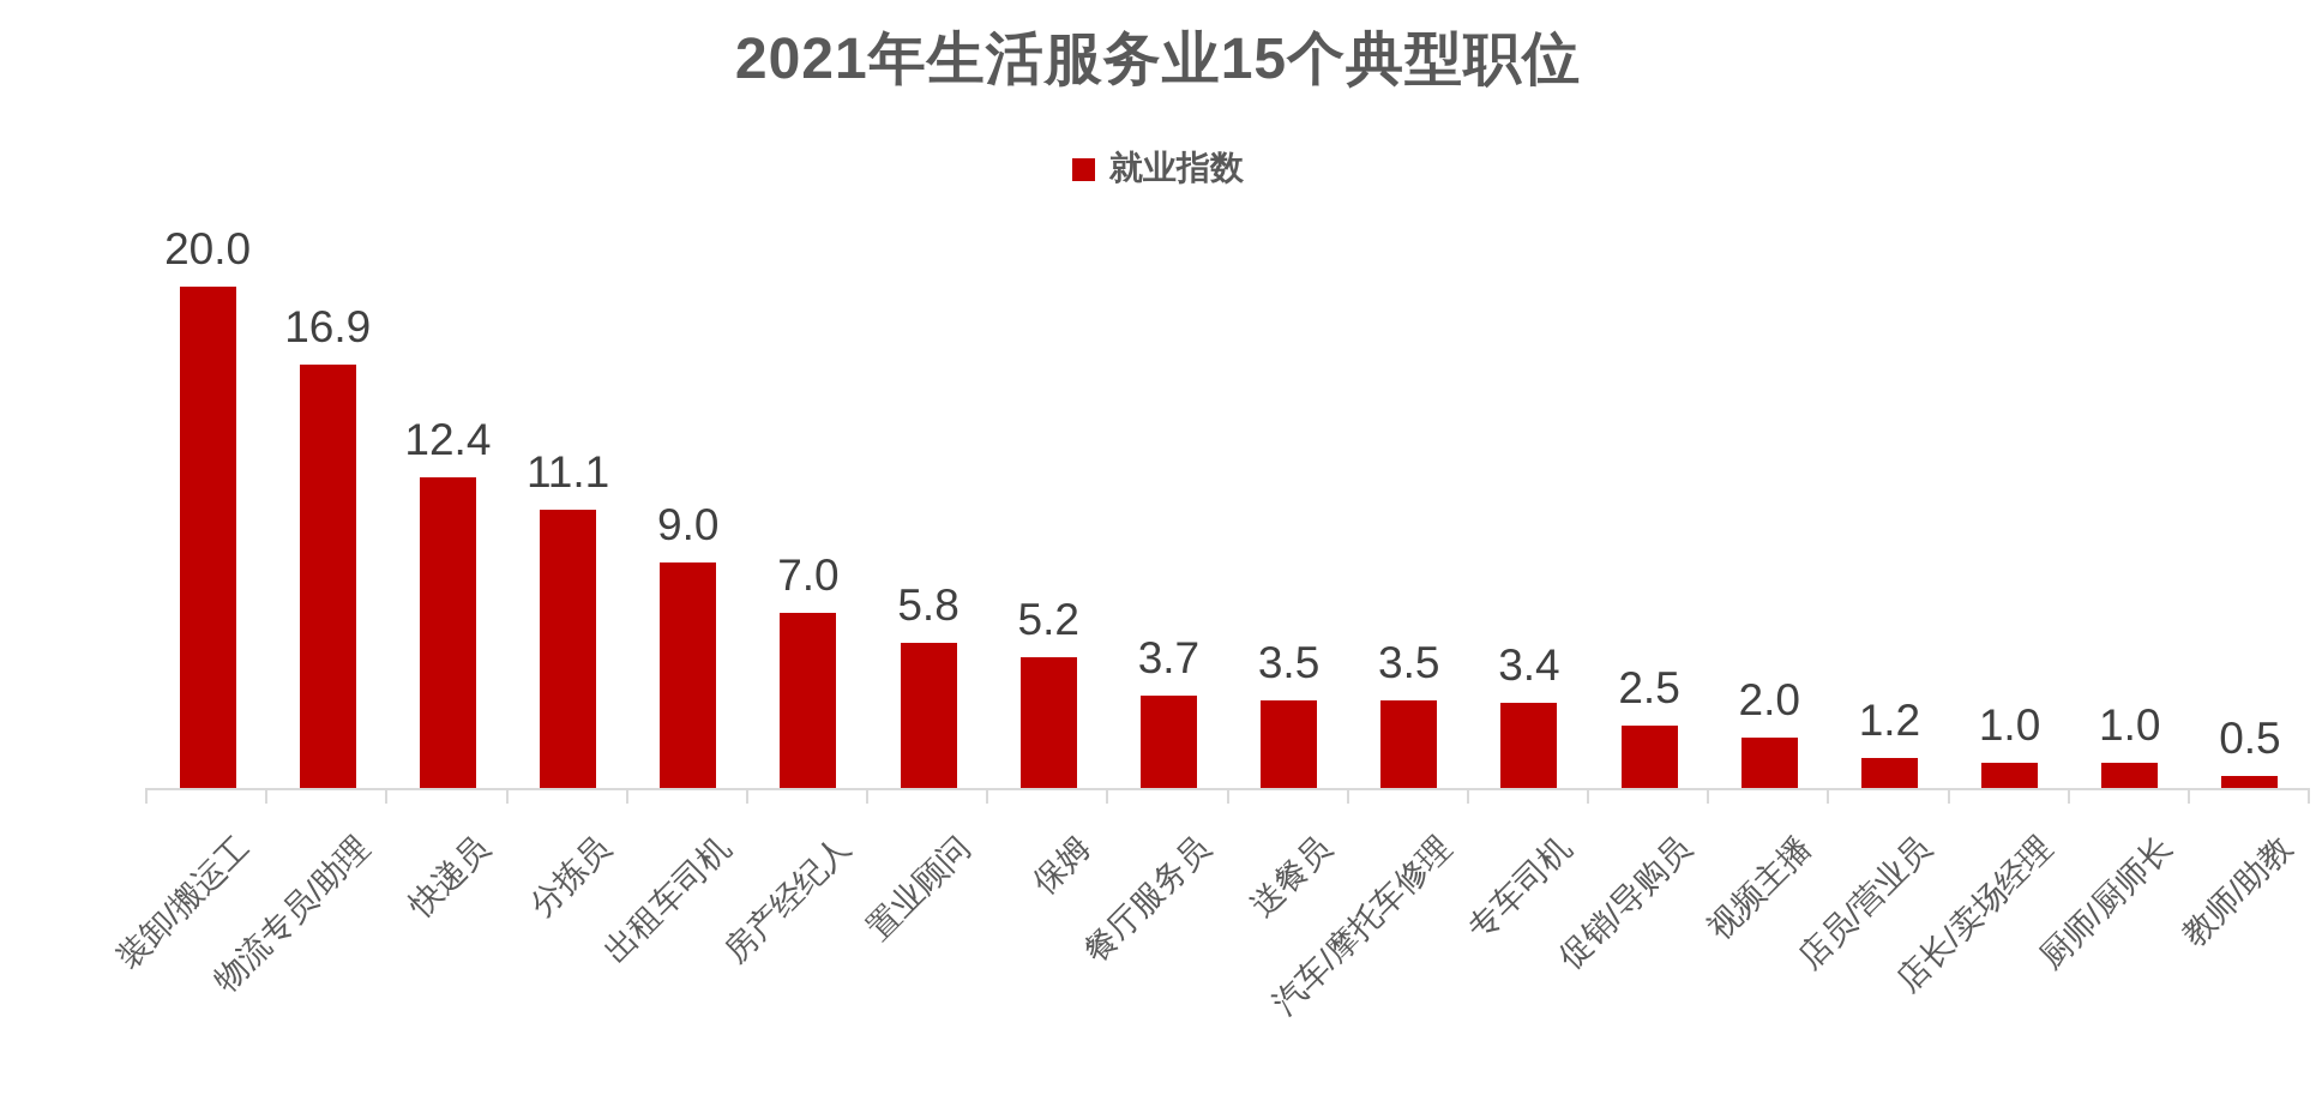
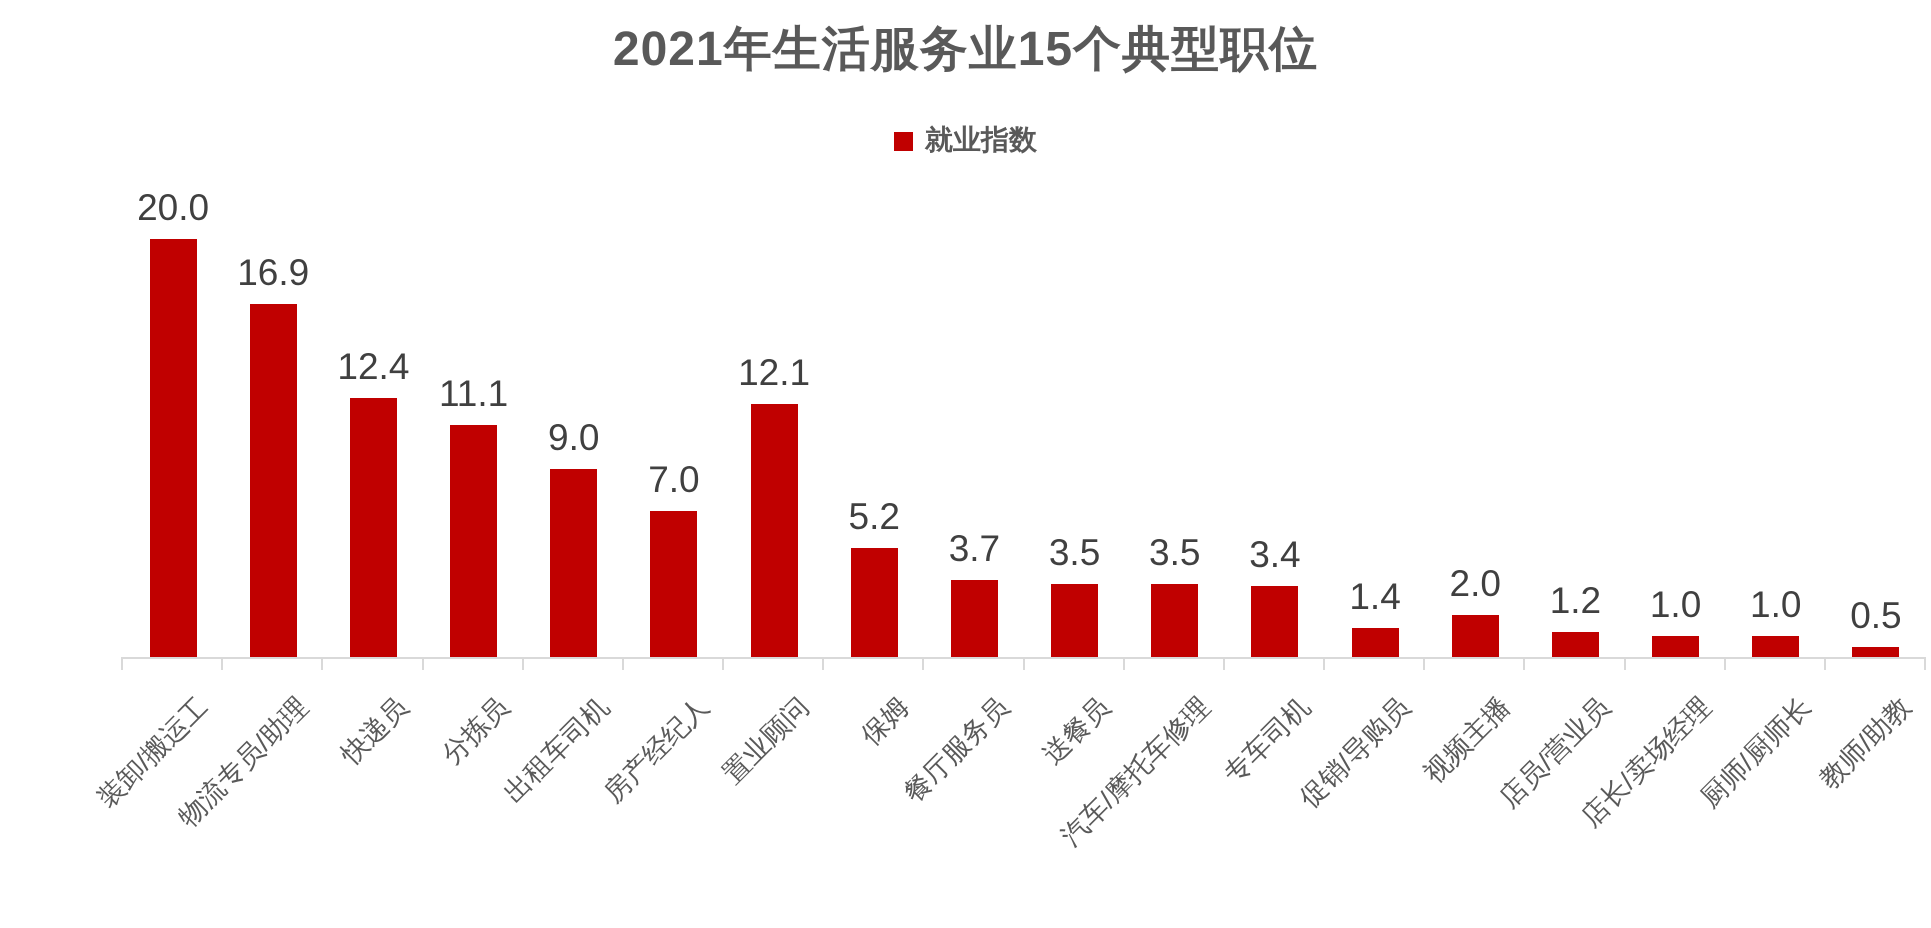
置业顾问: 5.8 -> 12.1
促销/导购员: 2.5 -> 1.4
